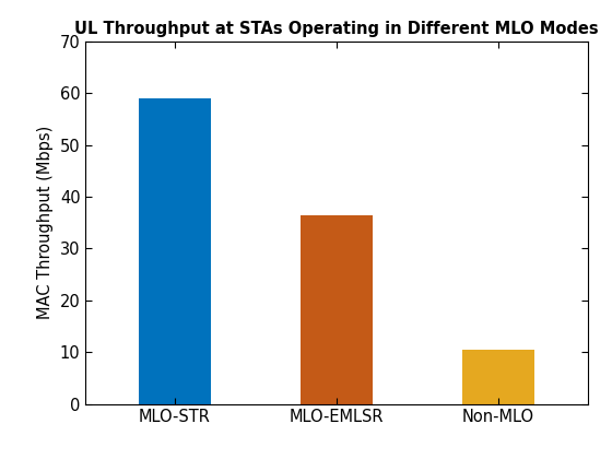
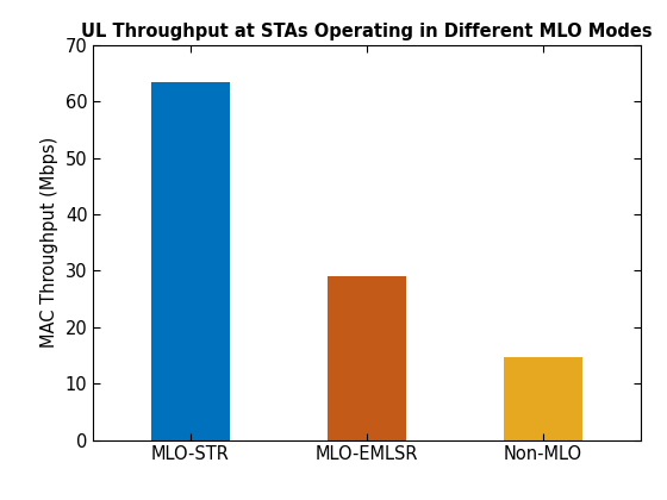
MLO-STR: 59.0 -> 63.5
MLO-EMLSR: 36.5 -> 29.0
Non-MLO: 10.5 -> 14.7
